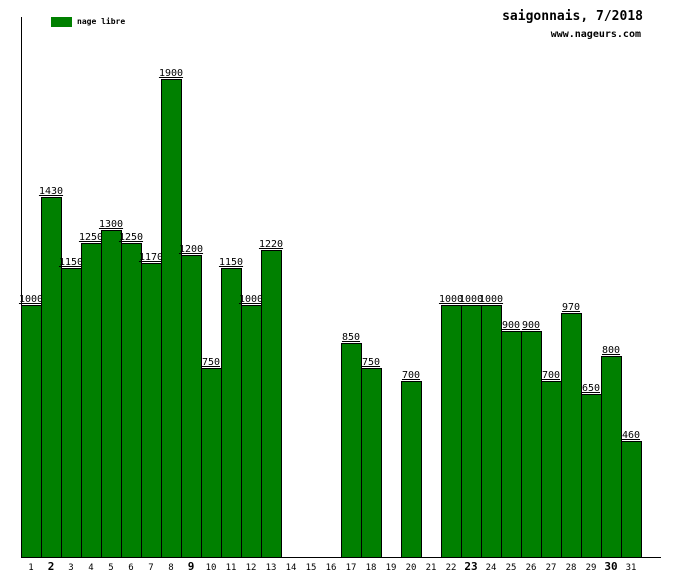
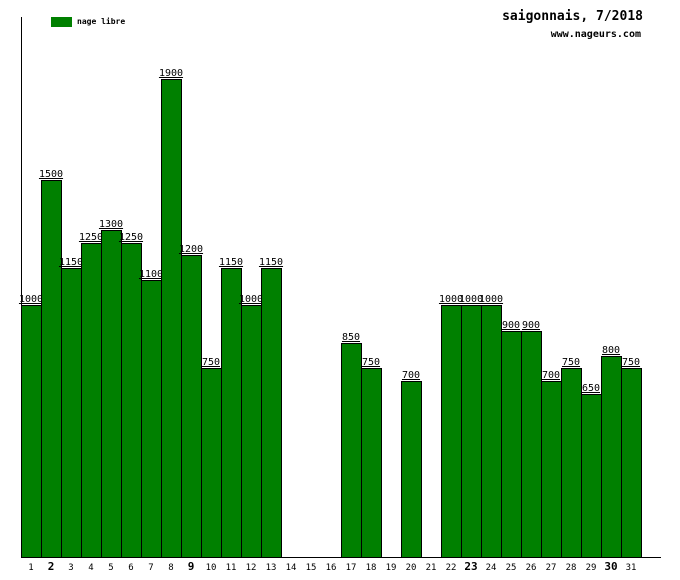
2: 1430 -> 1500
7: 1170 -> 1100
13: 1220 -> 1150
28: 970 -> 750
31: 460 -> 750
